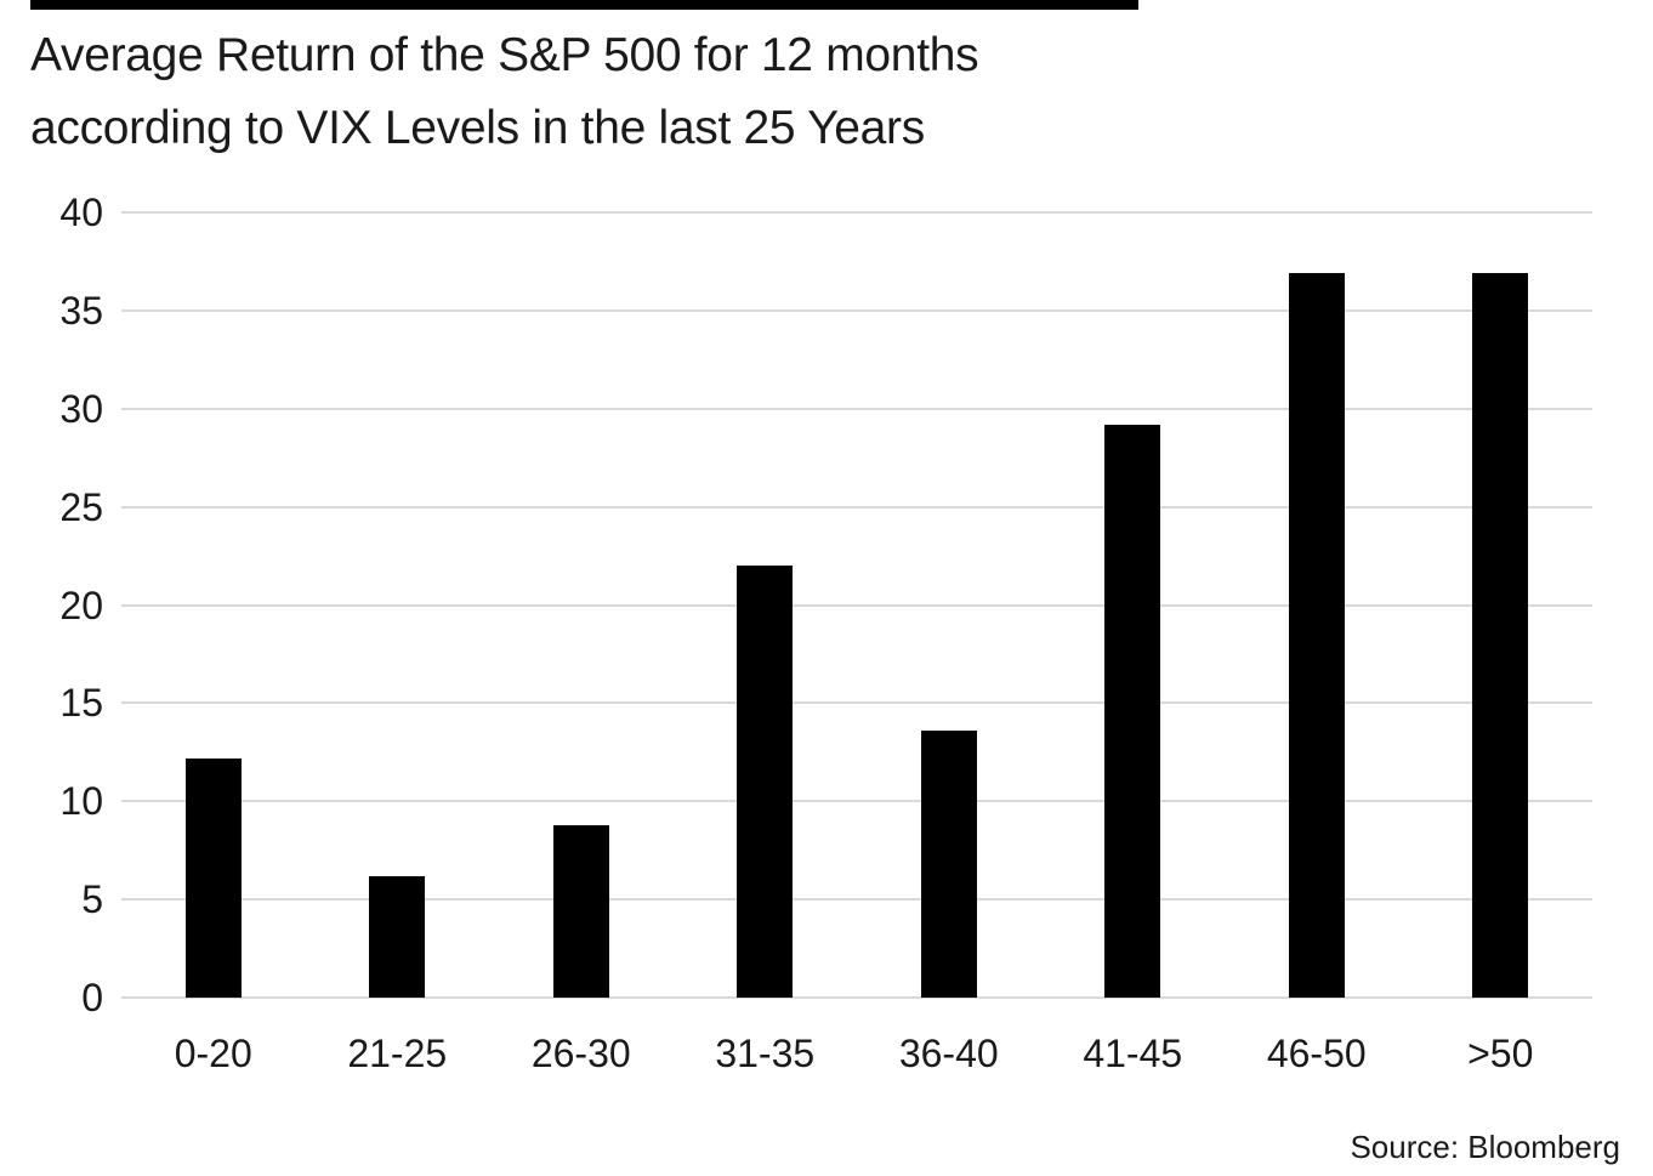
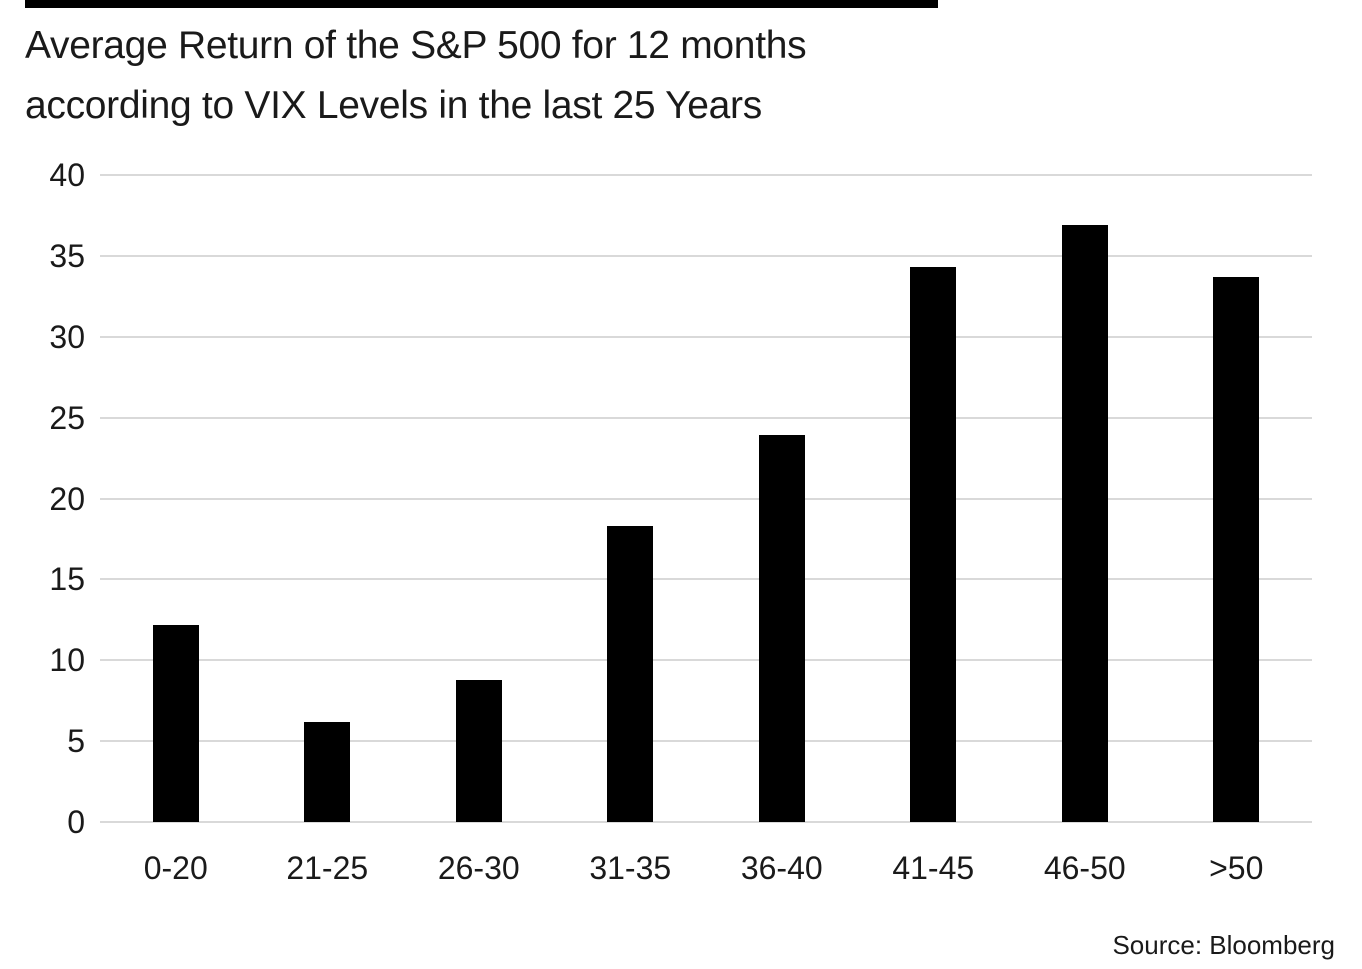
31-35: 22.0 -> 18.3
36-40: 13.6 -> 23.9
41-45: 29.2 -> 34.3
>50: 36.9 -> 33.7
